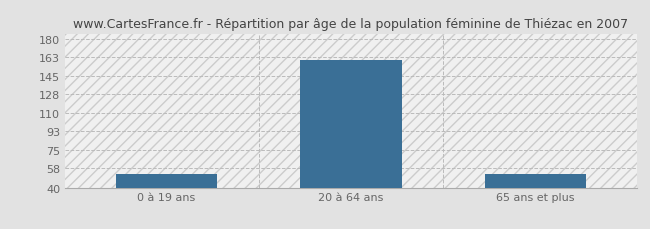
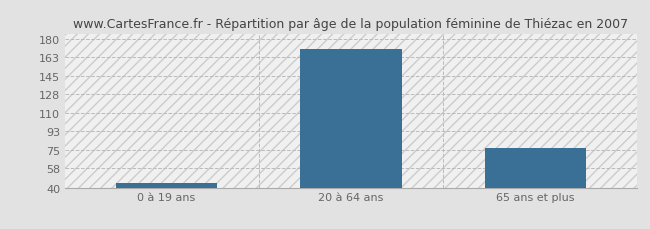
0 à 19 ans: 53 -> 44
20 à 64 ans: 160 -> 170
65 ans et plus: 53 -> 77
